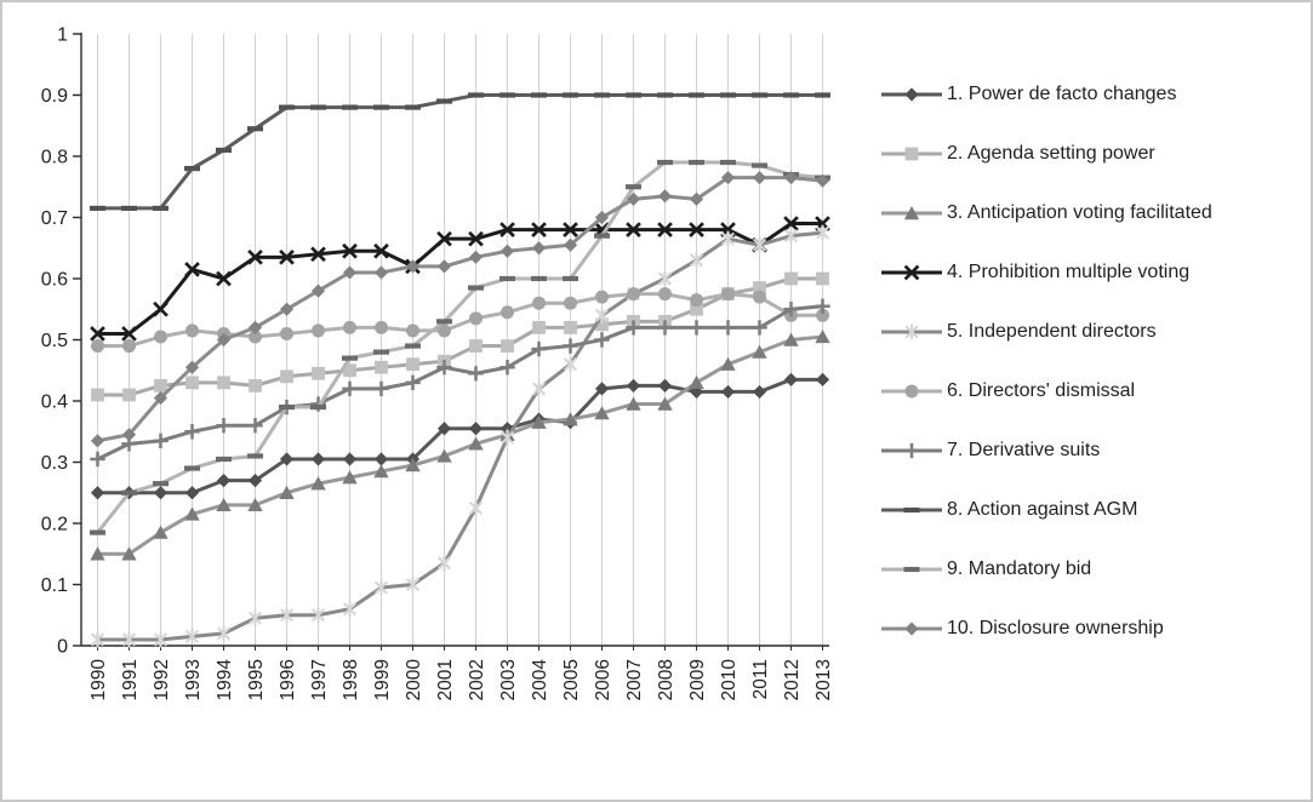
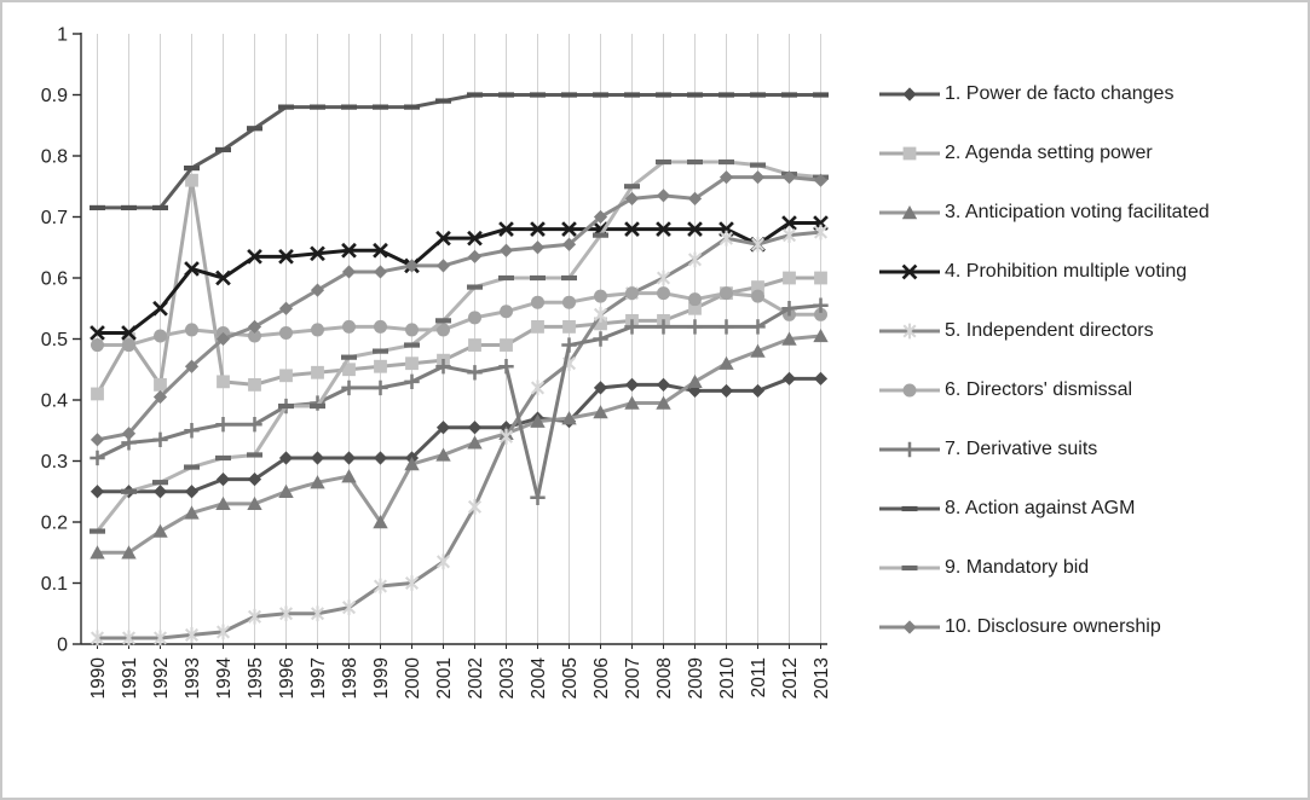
2. Agenda setting power/1991: 0.41 -> 0.50
2. Agenda setting power/1993: 0.43 -> 0.76
3. Anticipation voting facilitated/1999: 0.28 -> 0.20
7. Derivative suits/2004: 0.48 -> 0.24
